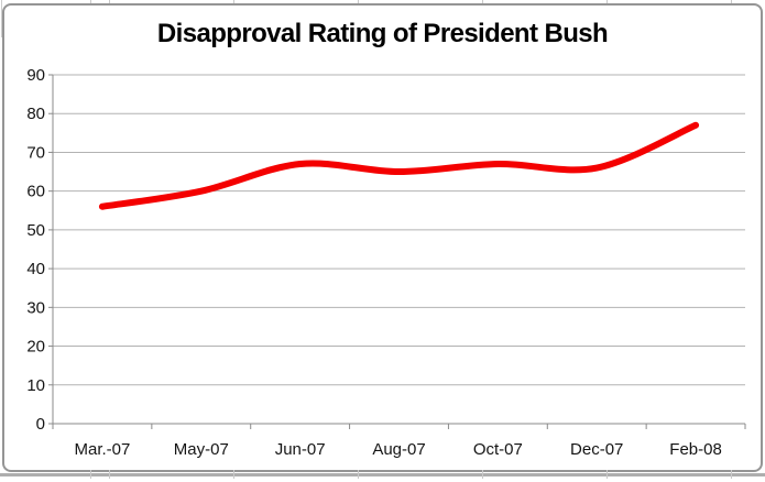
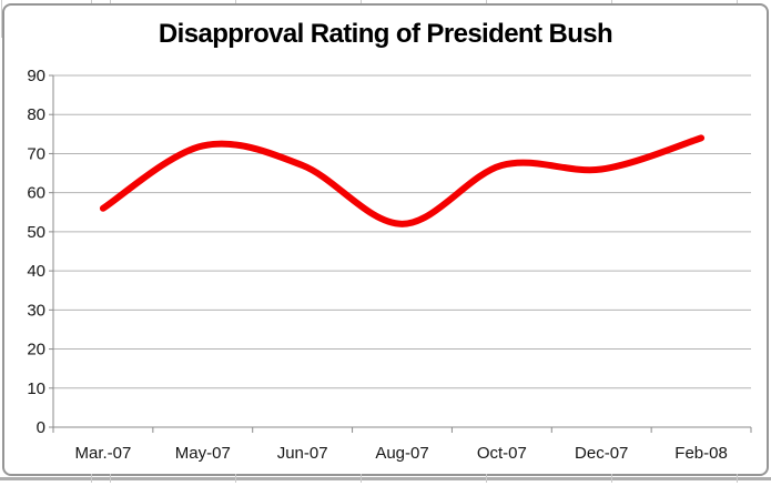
May-07: 60 -> 72
Aug-07: 65 -> 52
Feb-08: 77 -> 74
